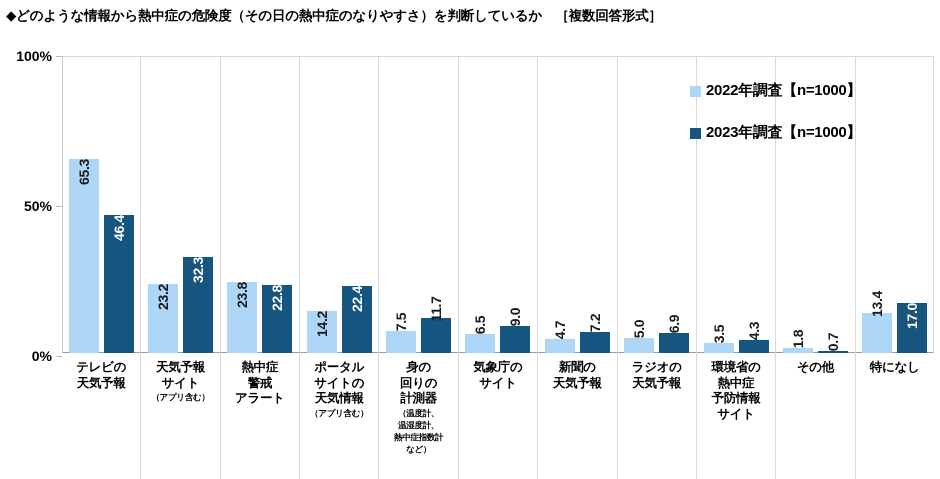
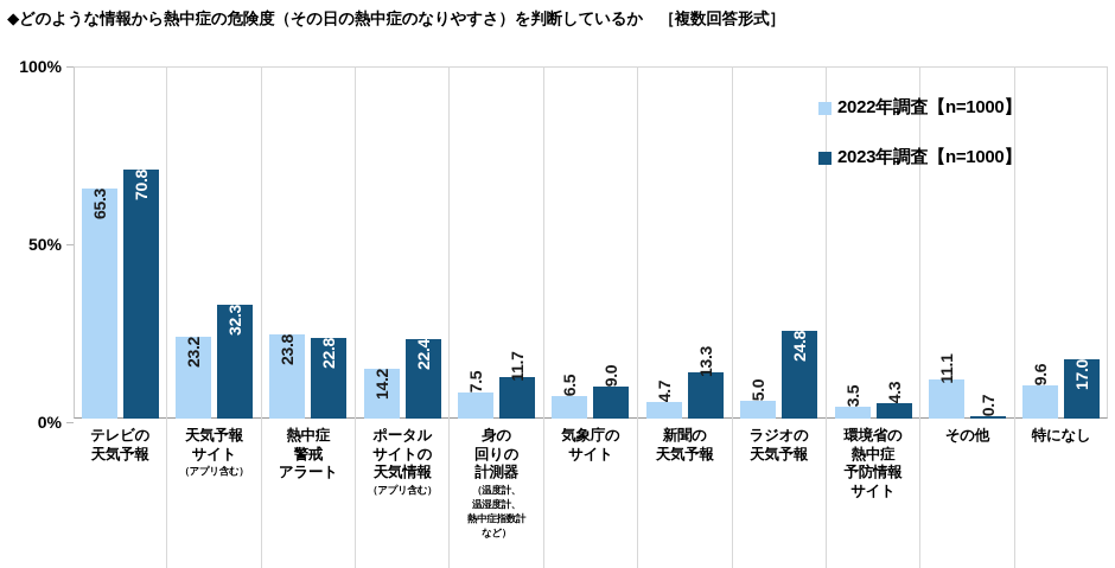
2023年調査【n=1000】/テレビの天気予報: 46.4 -> 70.8
2023年調査【n=1000】/新聞の天気予報: 7.2 -> 13.3
2023年調査【n=1000】/ラジオの天気予報: 6.9 -> 24.8
2022年調査【n=1000】/その他: 1.8 -> 11.1
2022年調査【n=1000】/特になし: 13.4 -> 9.6
